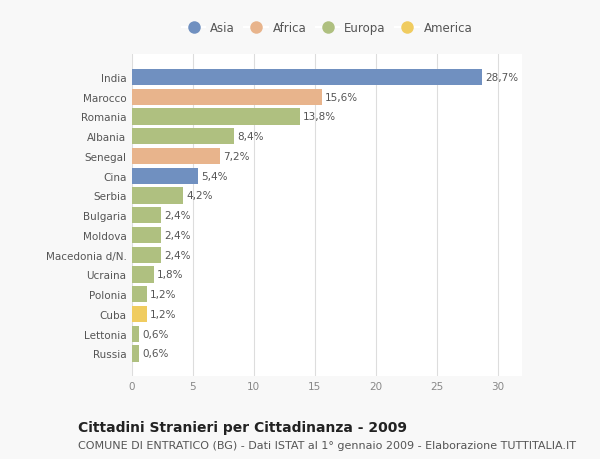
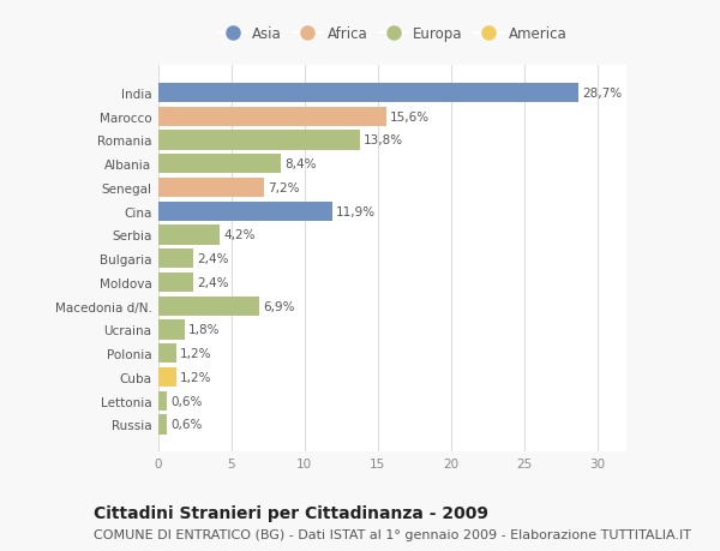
Cina: 5,4% -> 11,9%
Macedonia d/N.: 2,4% -> 6,9%
